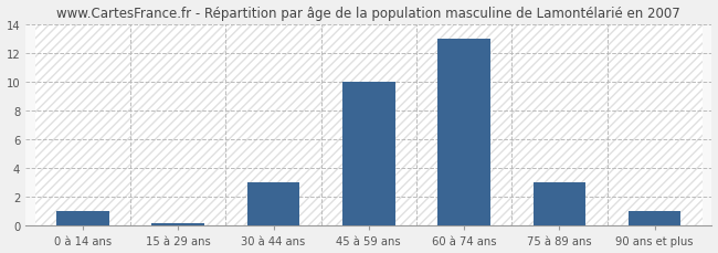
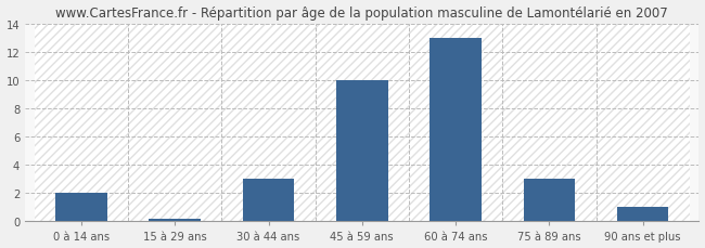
0 à 14 ans: 1.0 -> 2.0
